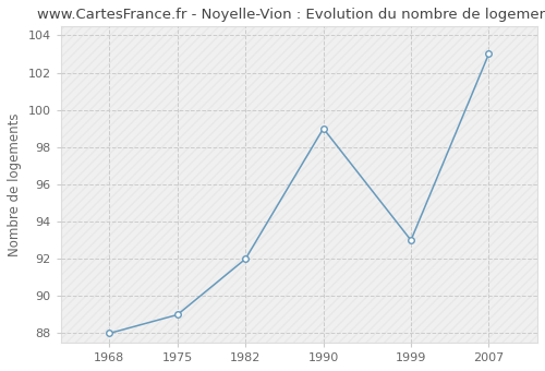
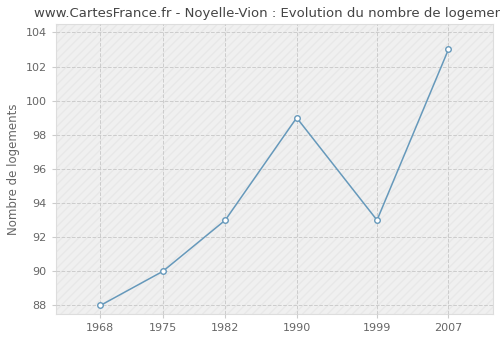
1975: 89 -> 90
1982: 92 -> 93
